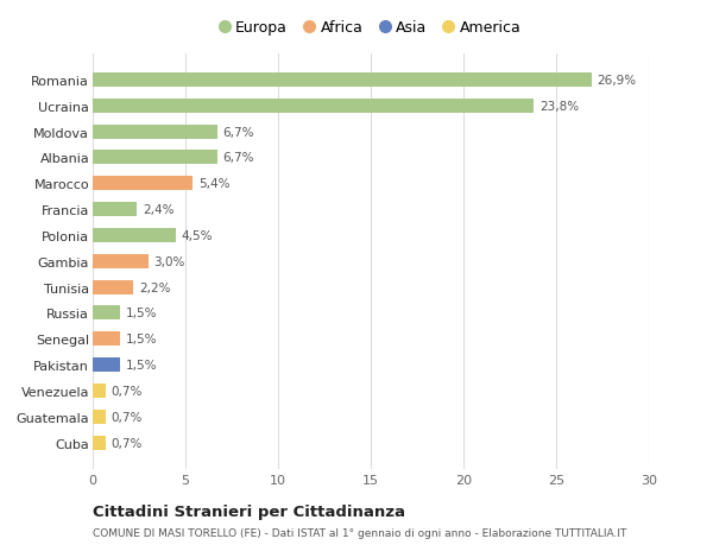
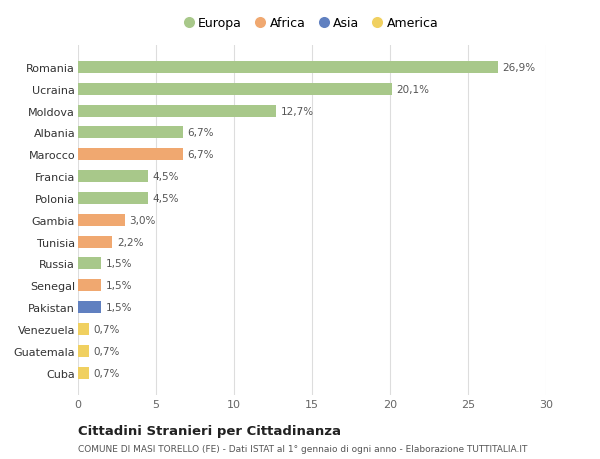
Ucraina: 23,8% -> 20,1%
Moldova: 6,7% -> 12,7%
Marocco: 5,4% -> 6,7%
Francia: 2,4% -> 4,5%
